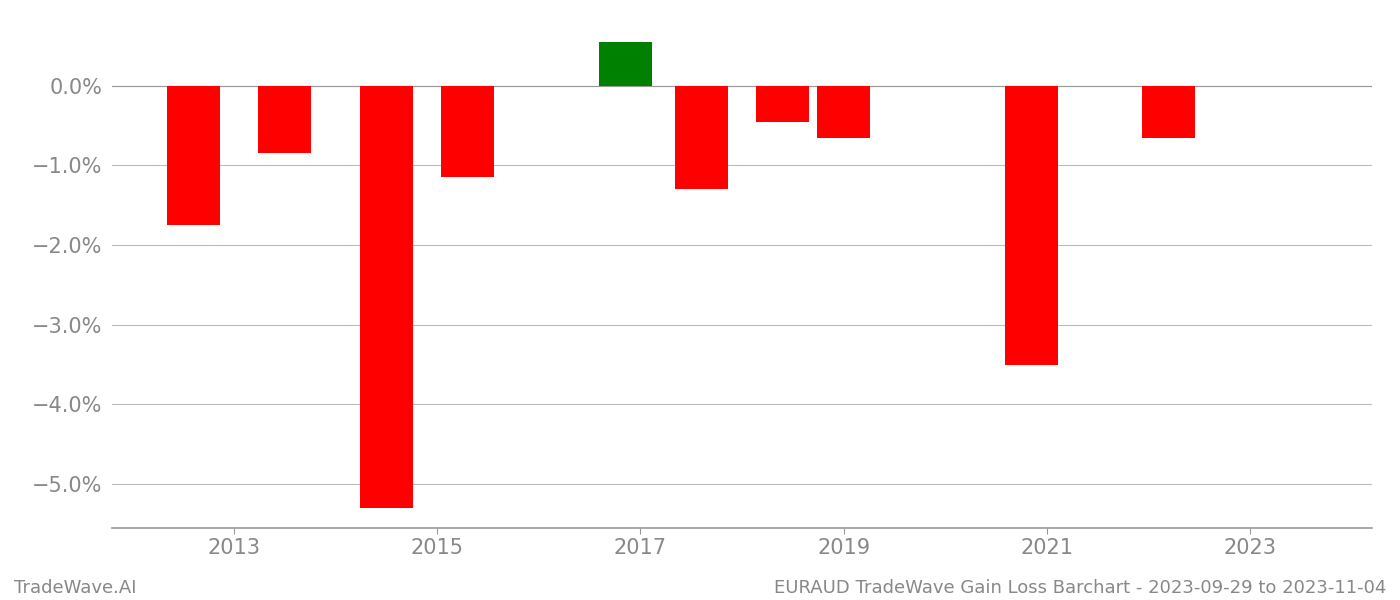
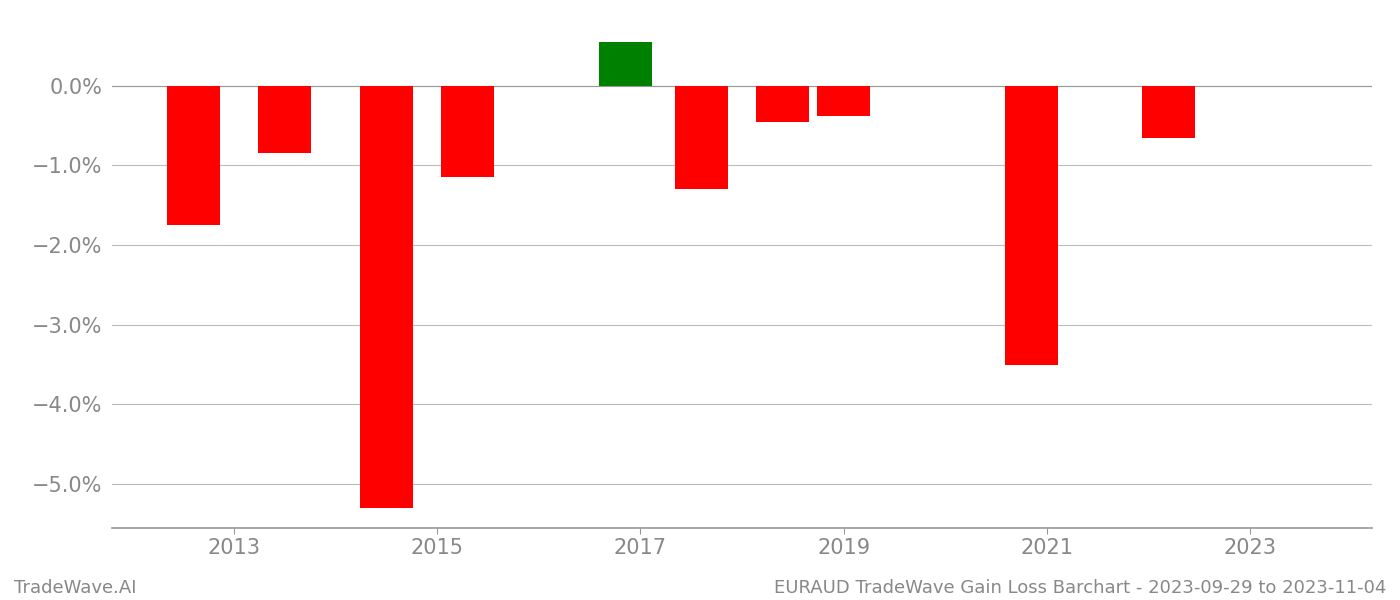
2019: -0.65% -> -0.38%
